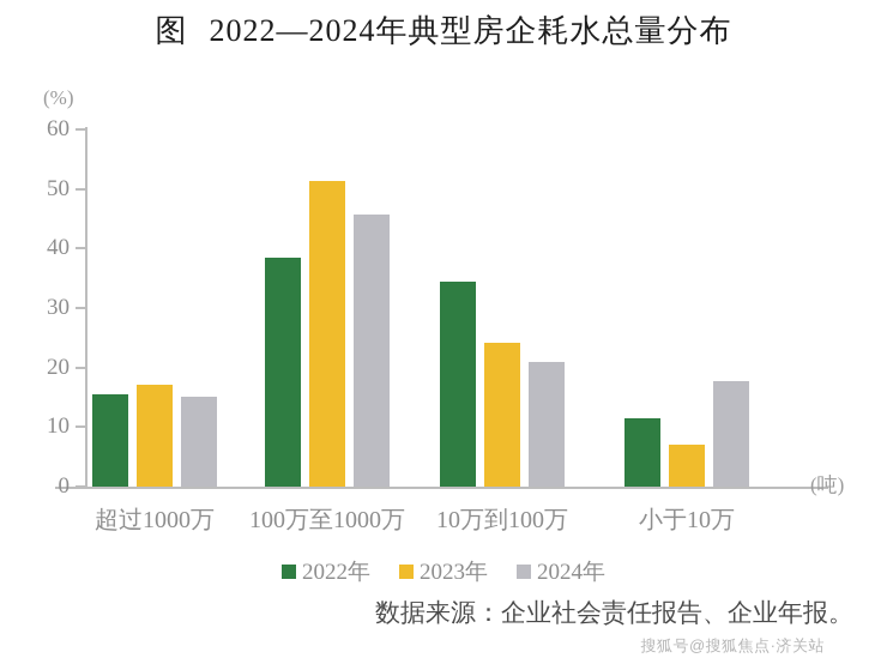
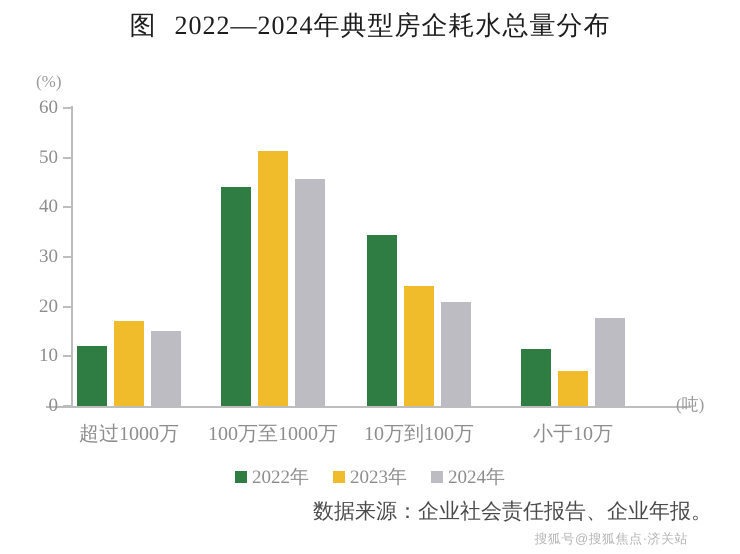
2022年/超过1000万: 16 -> 12
2022年/100万至1000万: 38 -> 44
